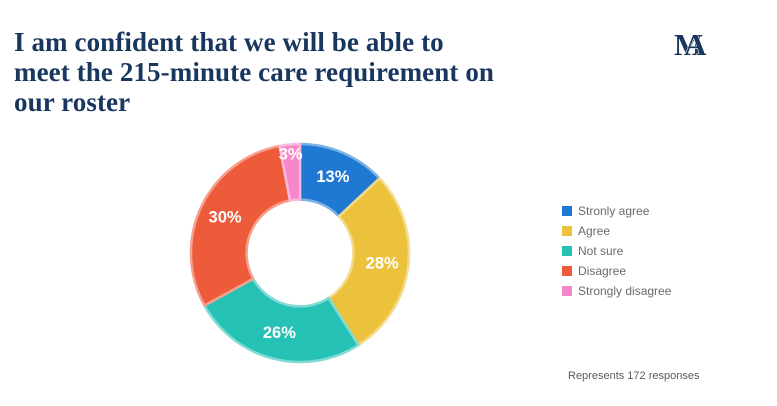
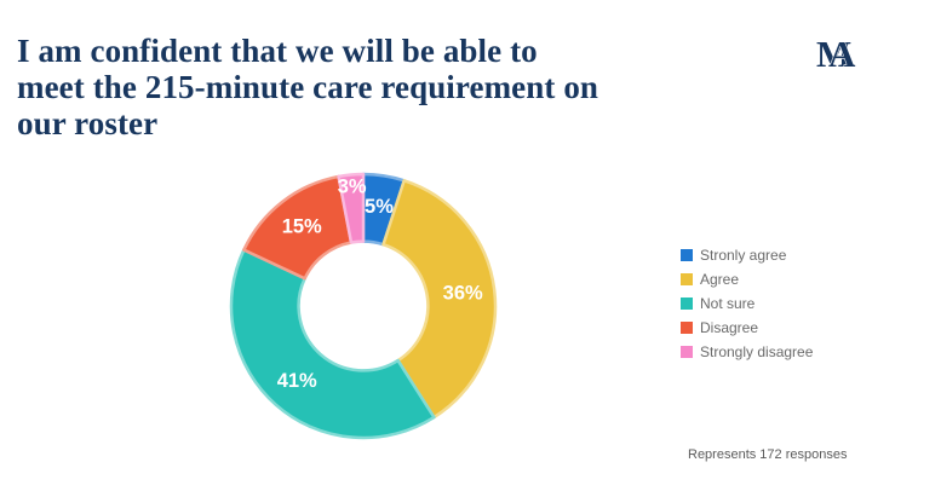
Stronly agree: 13% -> 5%
Agree: 28% -> 36%
Not sure: 26% -> 41%
Disagree: 30% -> 15%
